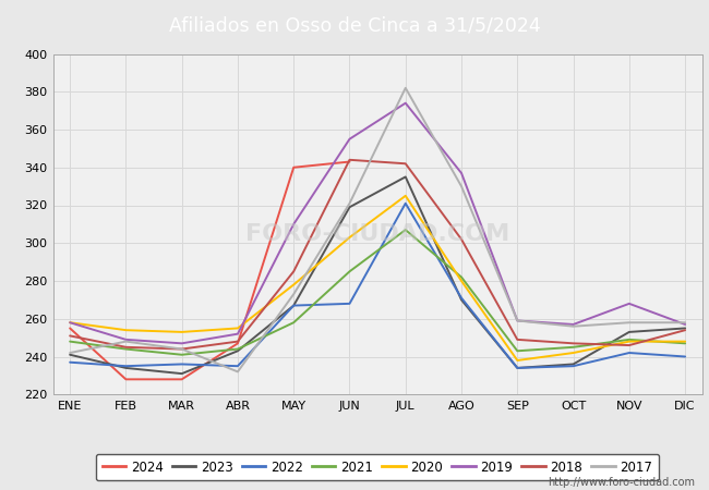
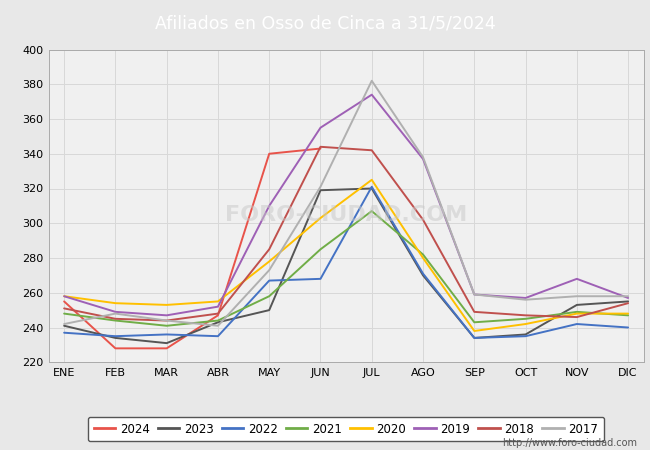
2017/ABR: 232 -> 241
2023/MAY: 267 -> 250
2023/JUL: 335 -> 320
2017/AGO: 330 -> 338
